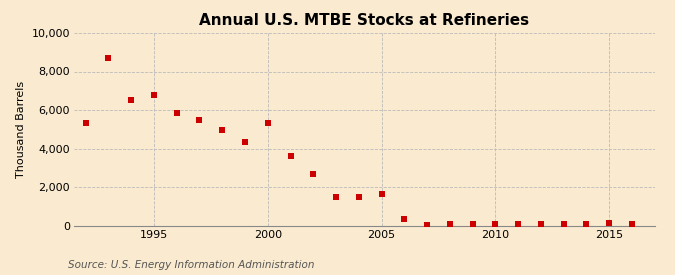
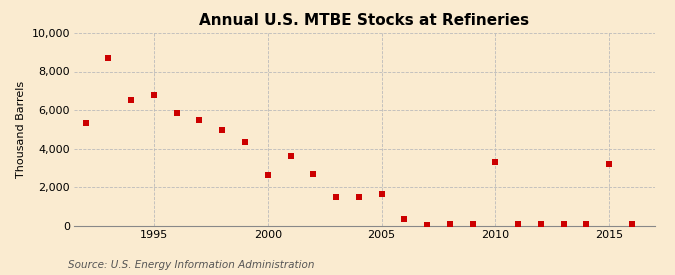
2000: 5,300 -> 2,600
2010: 100 -> 3,300
2015: 200 -> 3,200
